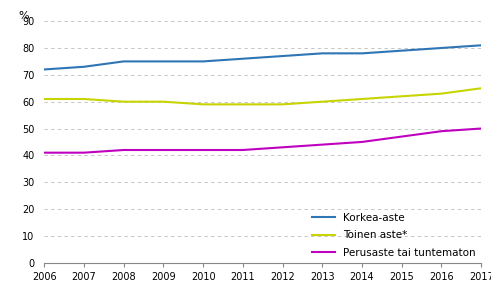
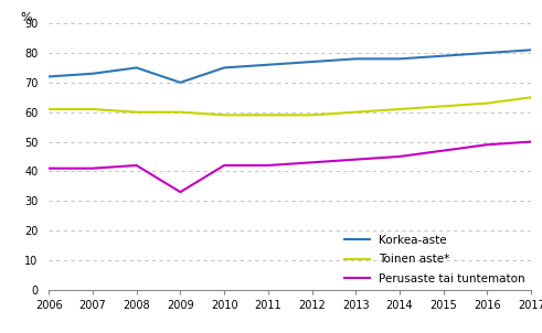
Korkea-aste/2009: 75 -> 70
Perusaste tai tuntematon/2009: 42 -> 33
